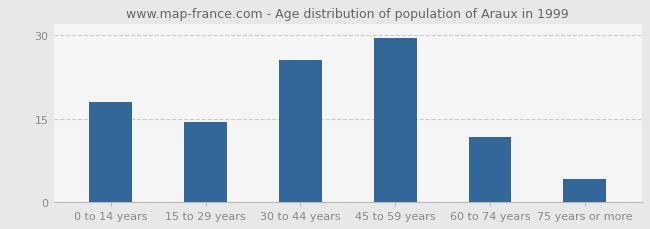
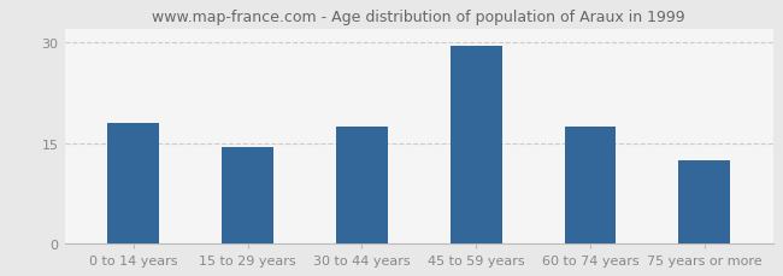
30 to 44 years: 25.6 -> 17.5
60 to 74 years: 11.8 -> 17.5
75 years or more: 4.2 -> 12.5
